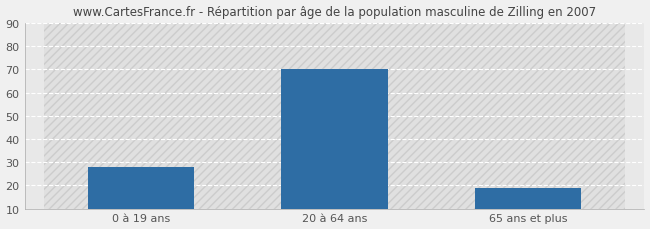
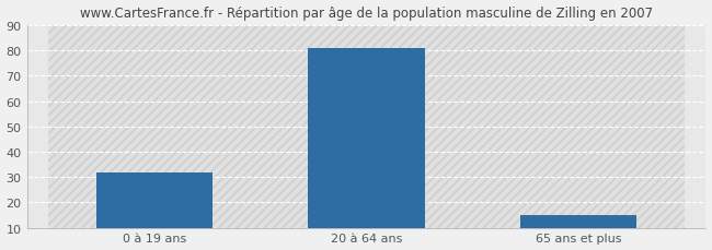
0 à 19 ans: 28 -> 32
20 à 64 ans: 70 -> 81
65 ans et plus: 19 -> 15
